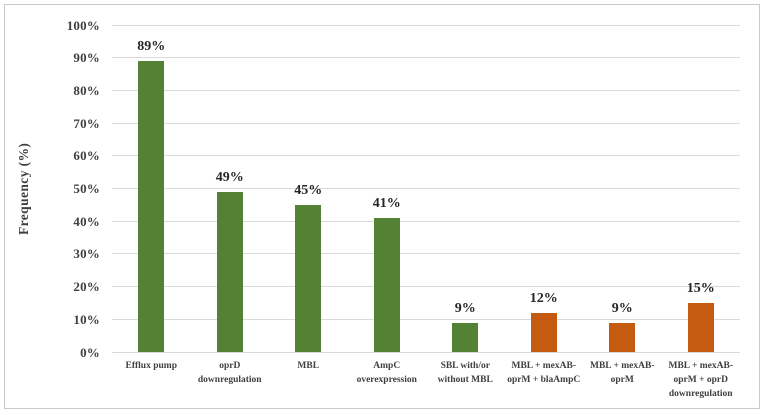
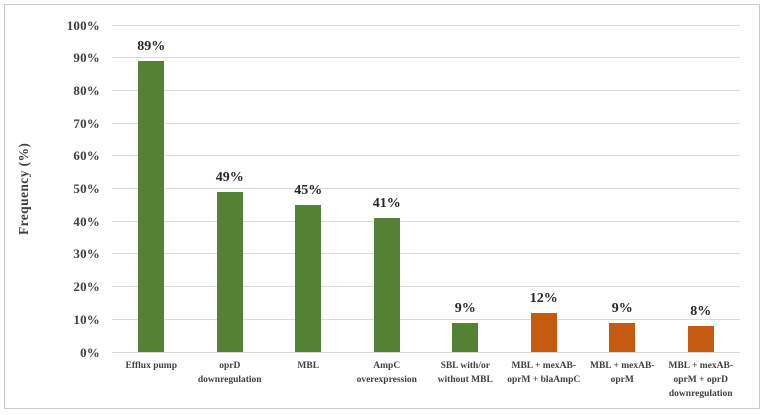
MBL + mexAB-oprM + oprD downregulation: 15% -> 8%
